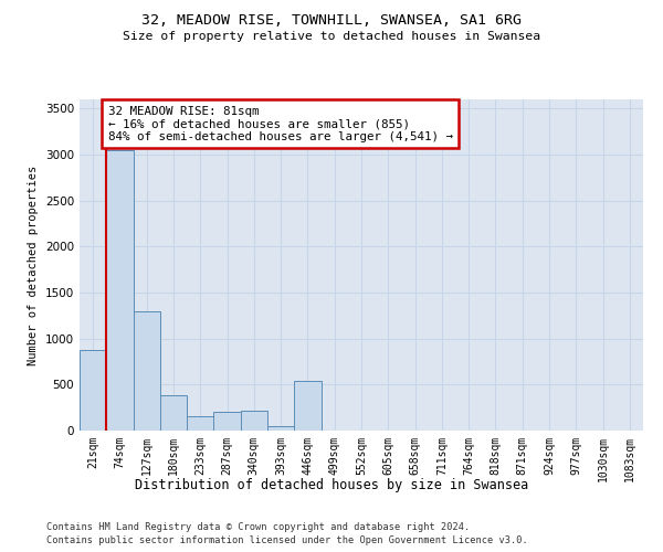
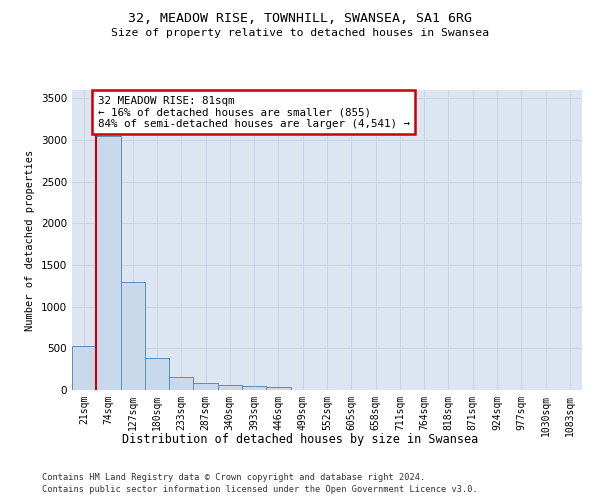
21sqm: 880 -> 530
287sqm: 200 -> 80
340sqm: 220 -> 60
446sqm: 540 -> 40
